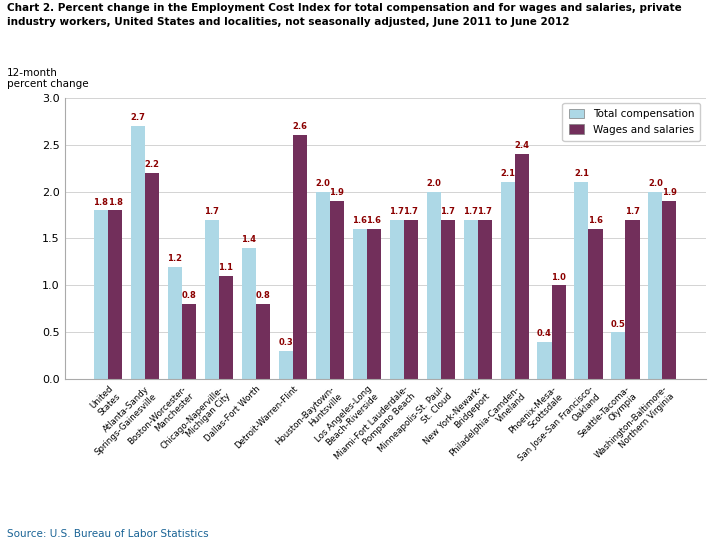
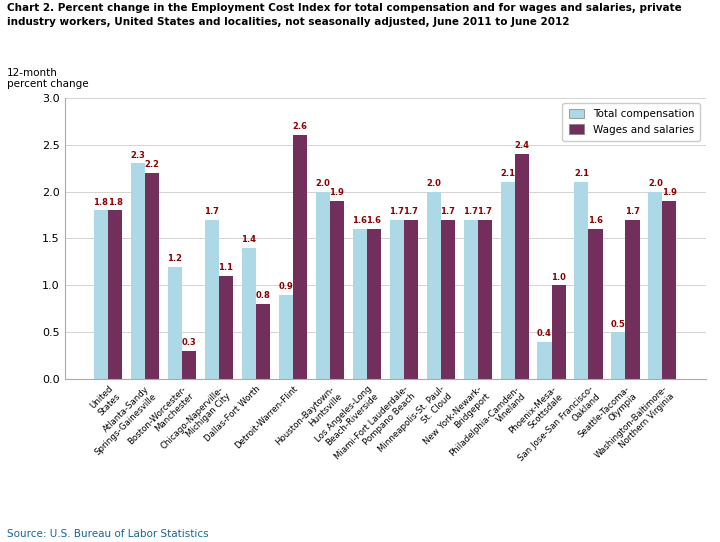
Total compensation/Atlanta-Sandy Springs-Gainesville: 2.7 -> 2.3
Wages and salaries/Boston-Worcester- Manchester: 0.8 -> 0.3
Total compensation/Detroit-Warren-Flint: 0.3 -> 0.9
